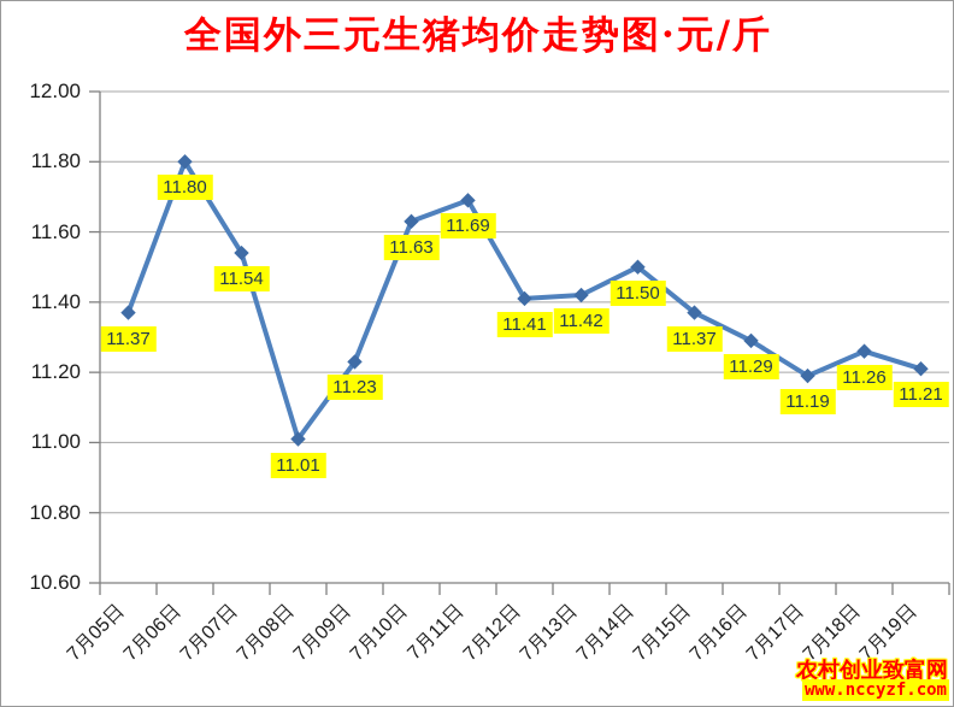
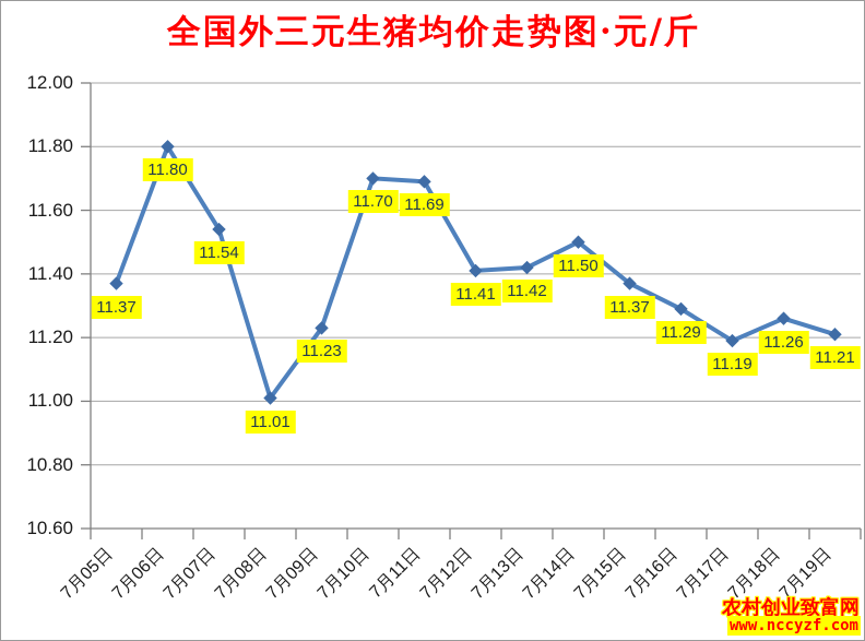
7月10日: 11.63 -> 11.70
